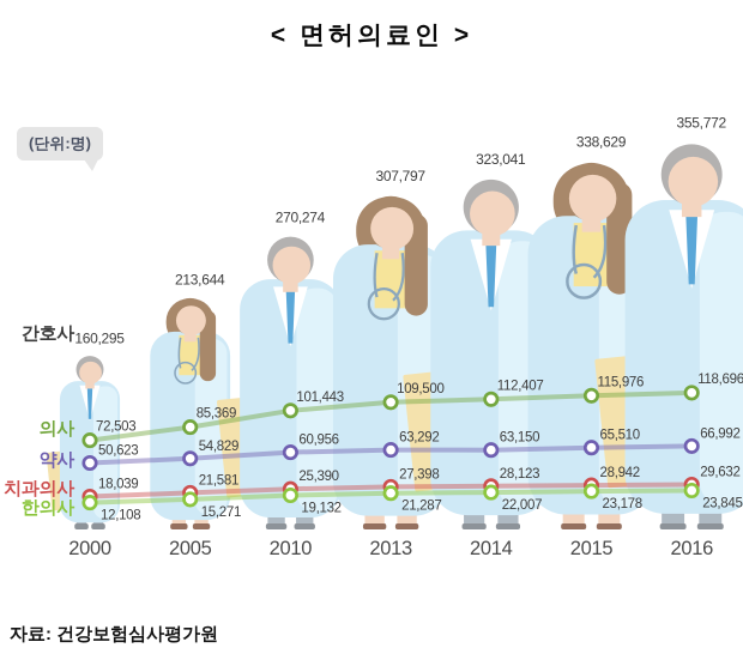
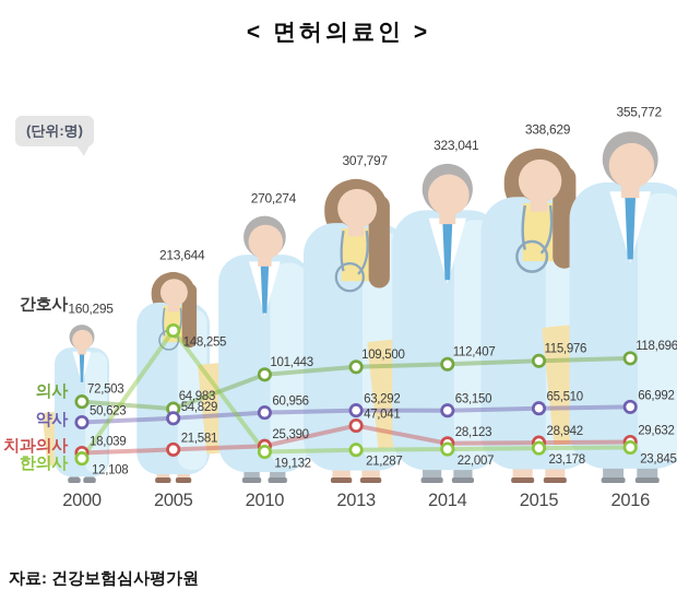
의사/2005: 85,369 -> 64,983
한의사/2005: 15,271 -> 148,255
치과의사/2013: 27,398 -> 47,041
